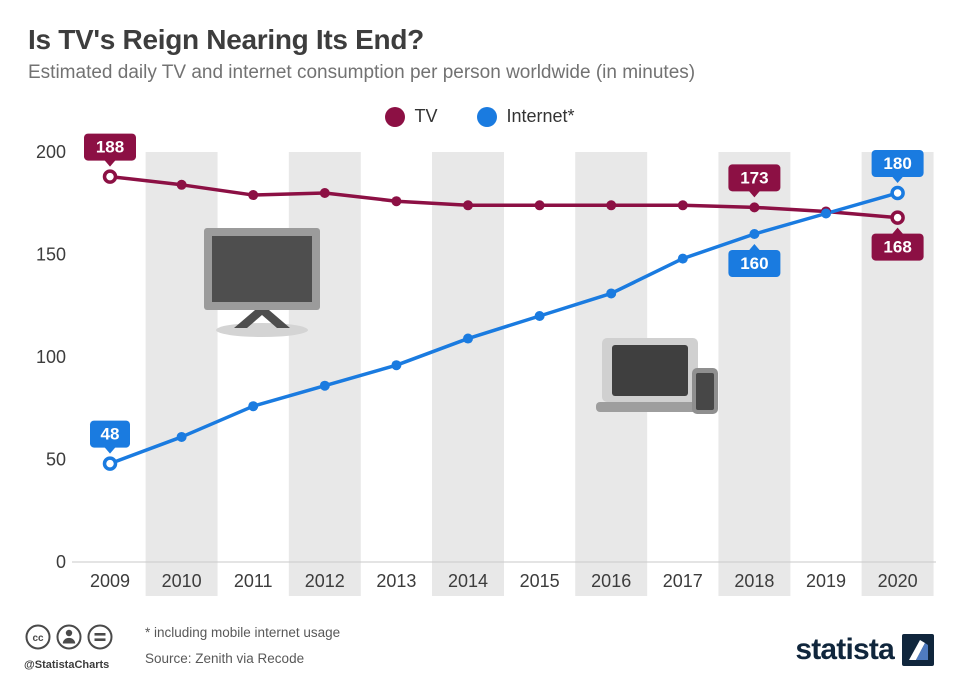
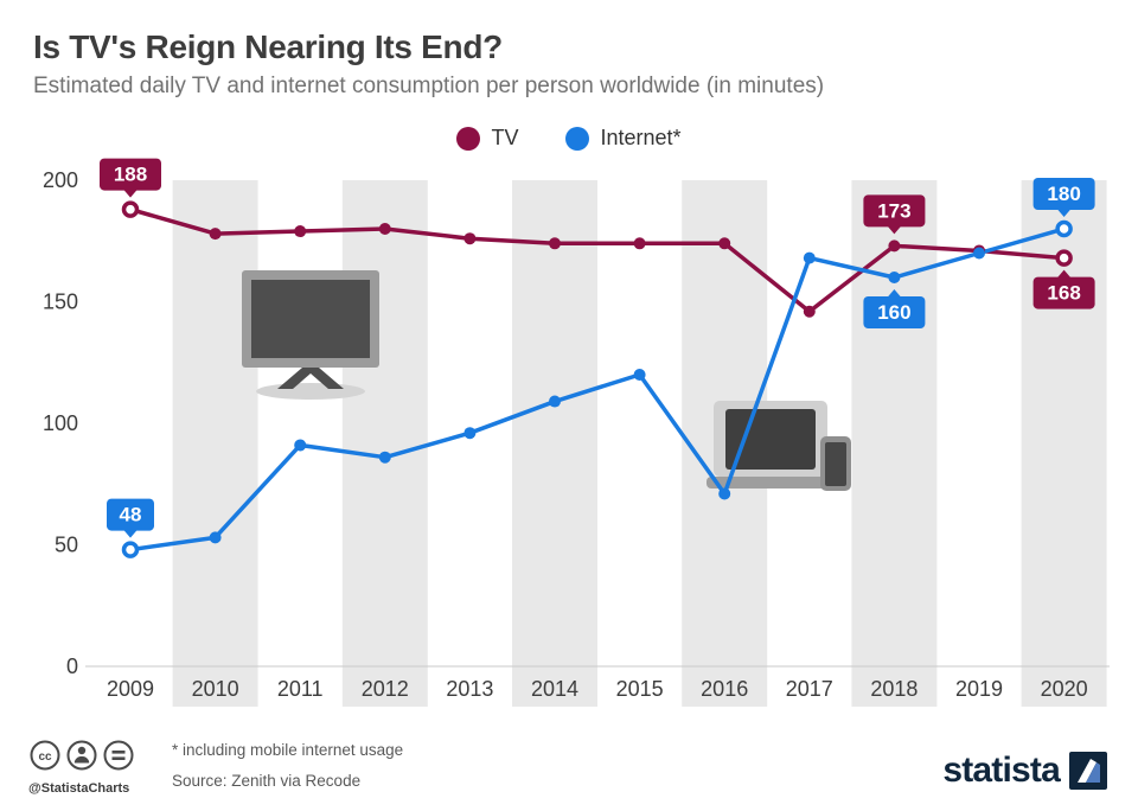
TV/2010: 184 -> 178
Internet*/2010: 61 -> 53
Internet*/2011: 76 -> 91
Internet*/2016: 131 -> 71
TV/2017: 174 -> 146
Internet*/2017: 148 -> 168
